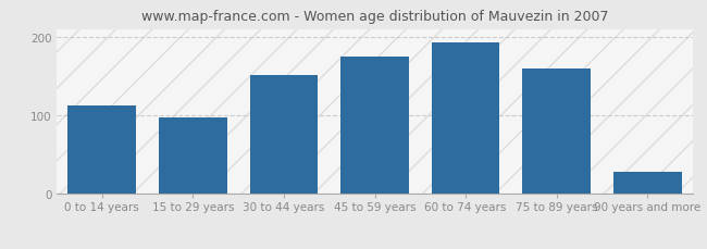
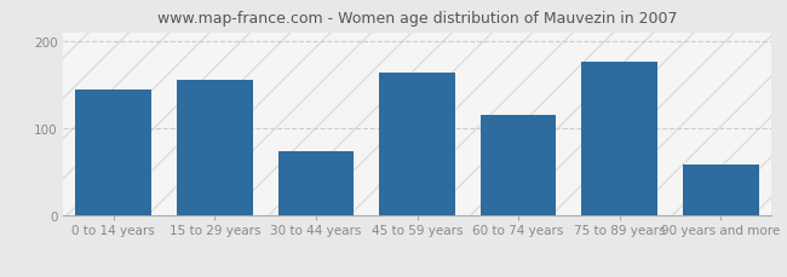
0 to 14 years: 113 -> 144
15 to 29 years: 98 -> 156
30 to 44 years: 152 -> 74
45 to 59 years: 175 -> 164
60 to 74 years: 193 -> 116
75 to 89 years: 160 -> 176
90 years and more: 28 -> 58
